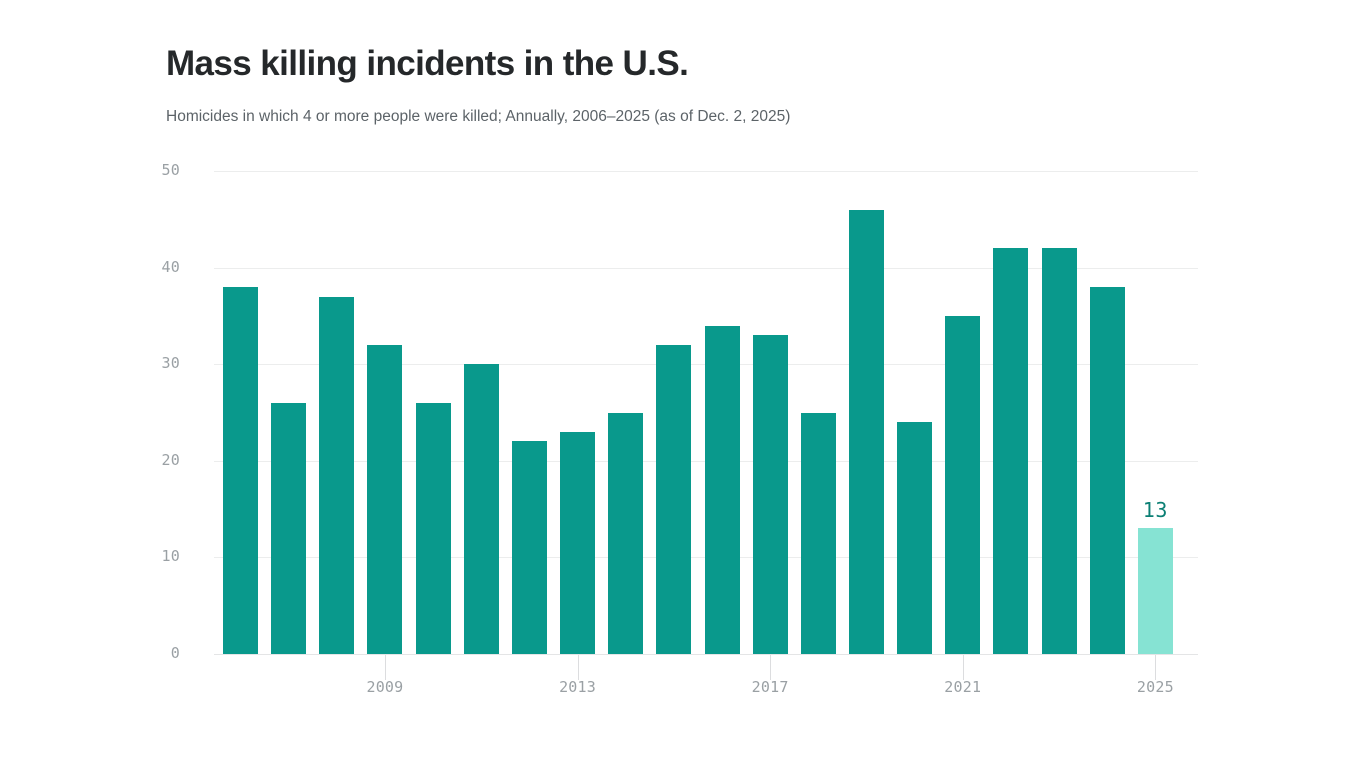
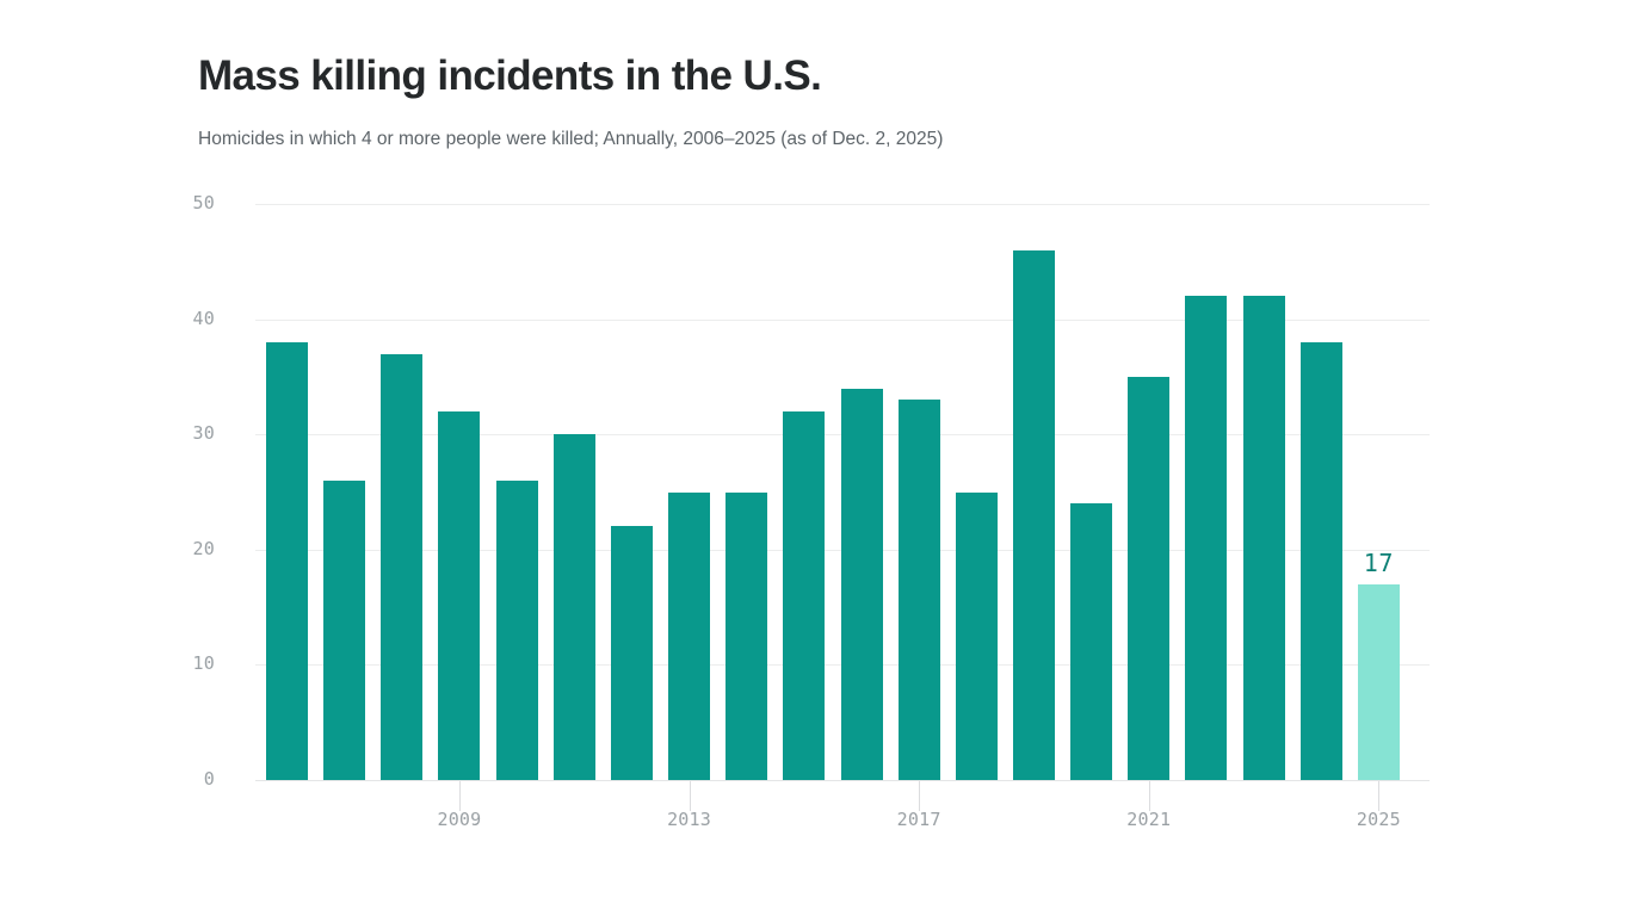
2013: 23 -> 25
2025: 13 -> 17
